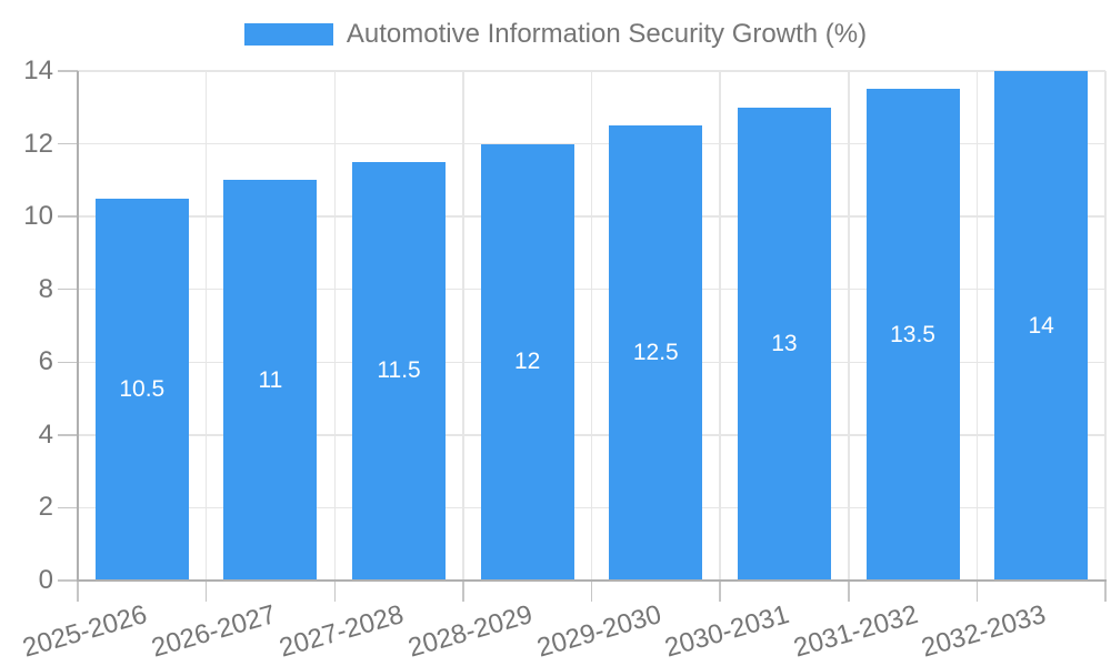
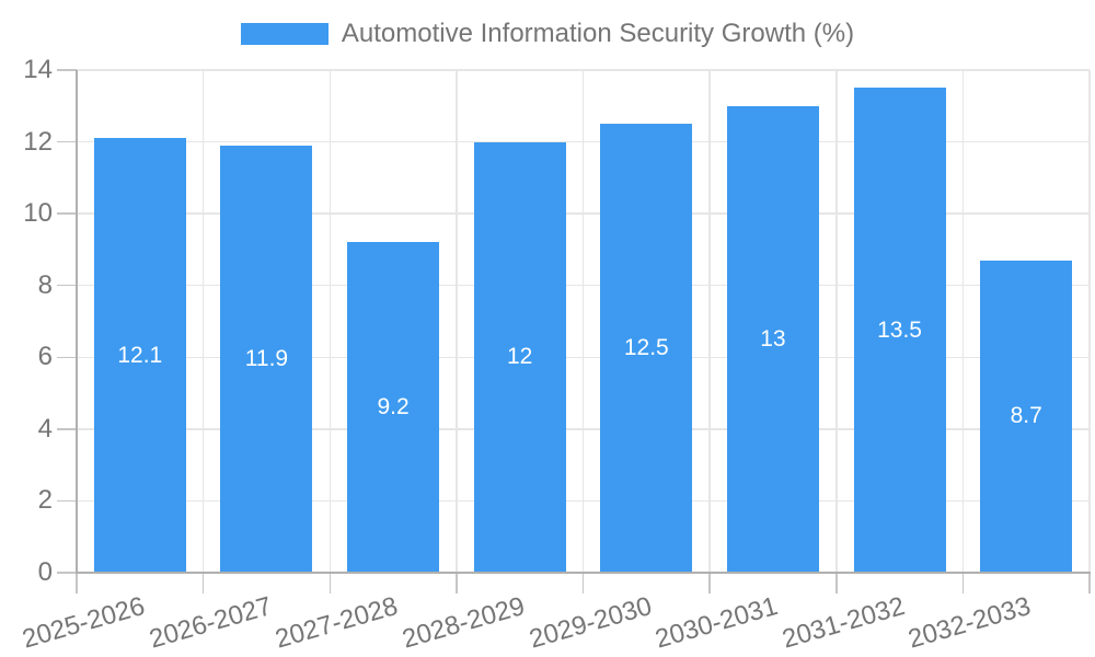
2025-2026: 10.5 -> 12.1
2026-2027: 11 -> 11.9
2027-2028: 11.5 -> 9.2
2032-2033: 14 -> 8.7
